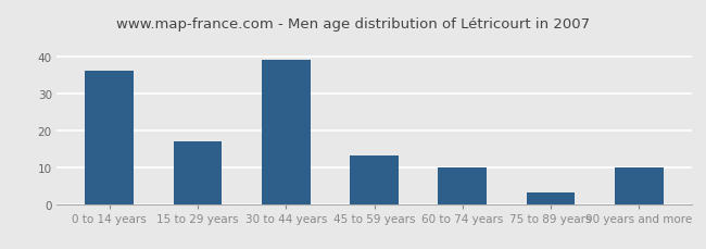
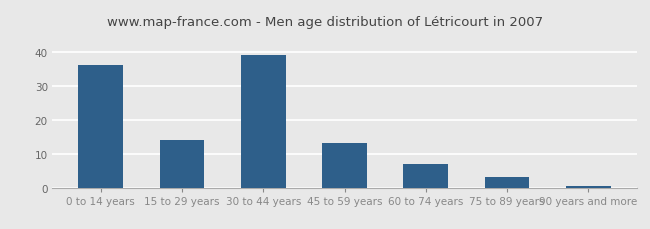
15 to 29 years: 17.0 -> 14.0
60 to 74 years: 10.0 -> 7.0
90 years and more: 10.0 -> 0.5
